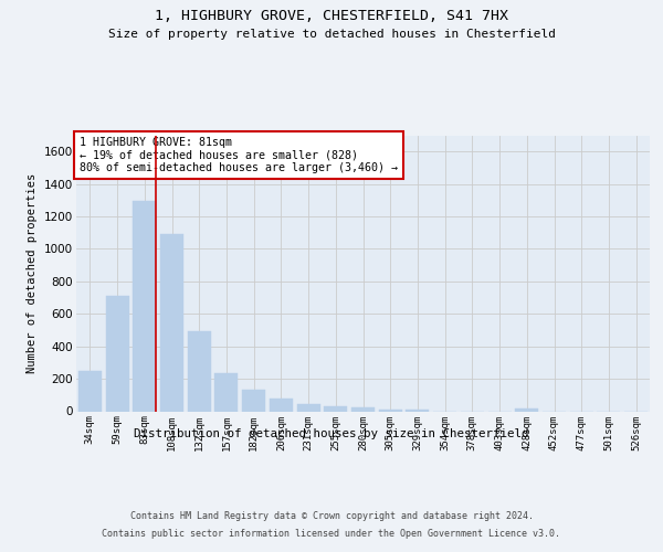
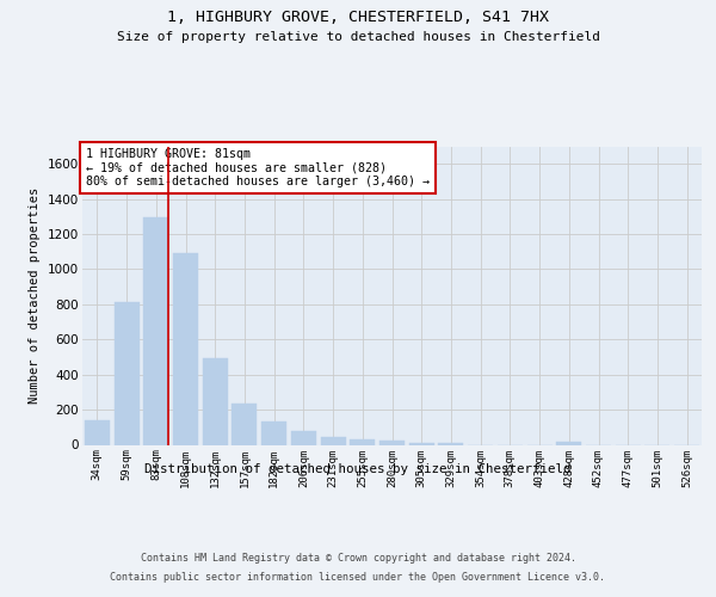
34sqm: 250 -> 140
59sqm: 710 -> 810
